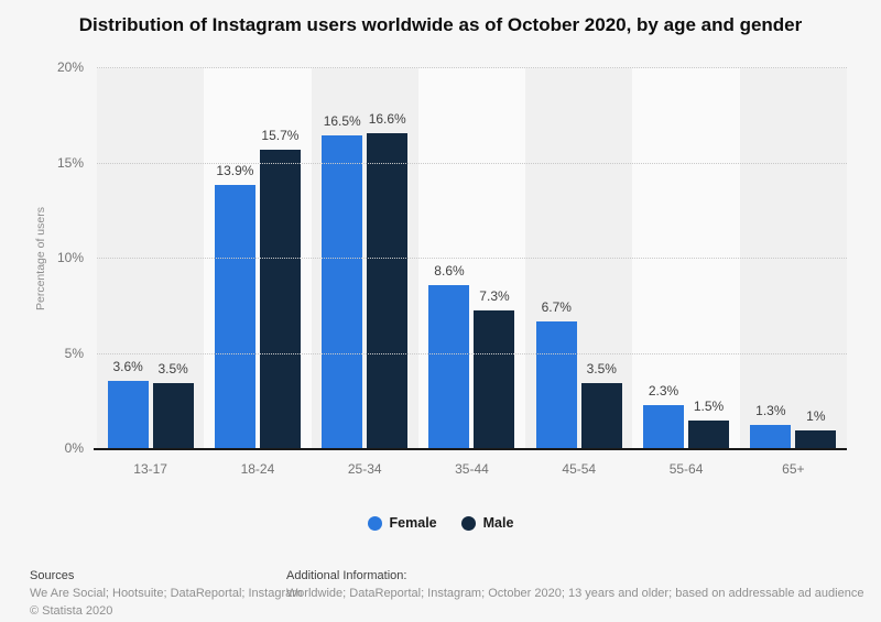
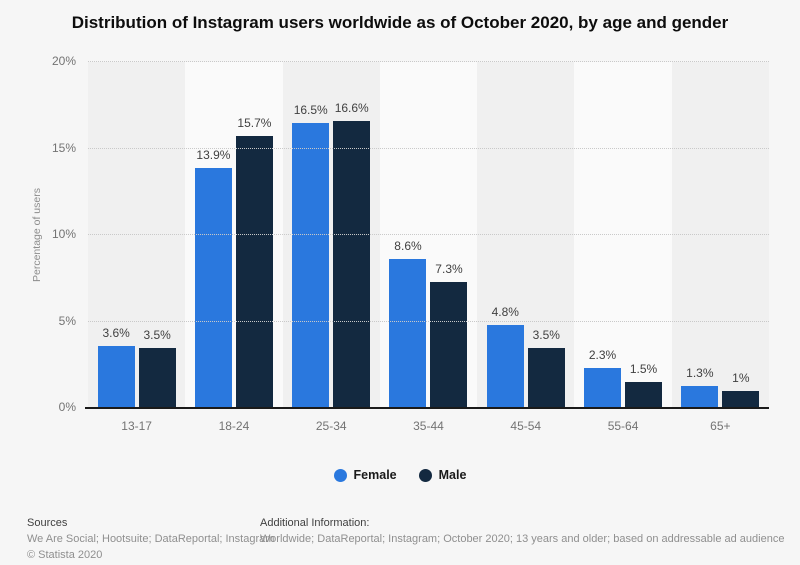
Female/45-54: 6.7% -> 4.8%
